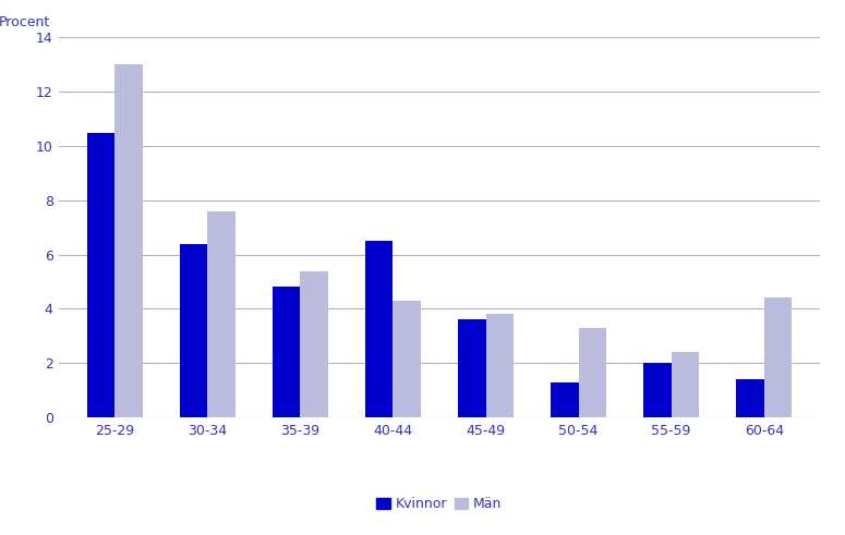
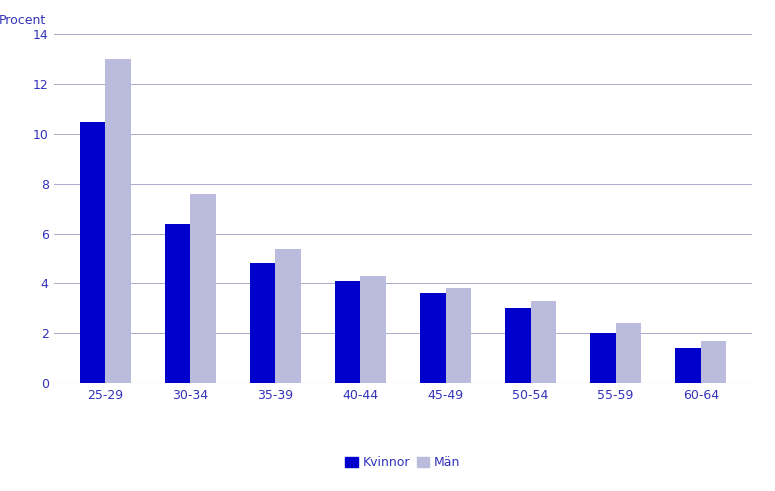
Kvinnor/40-44: 6.5 -> 4.1
Kvinnor/50-54: 1.3 -> 3.0
Män/60-64: 4.4 -> 1.7
